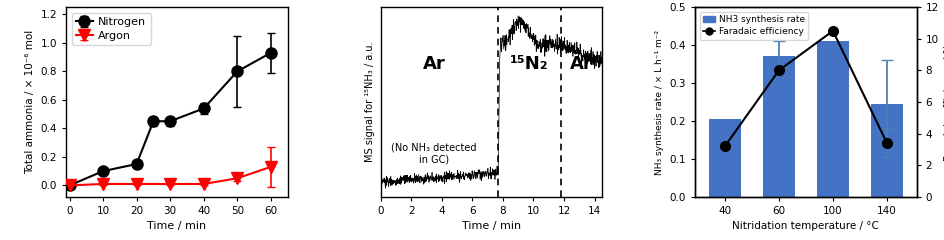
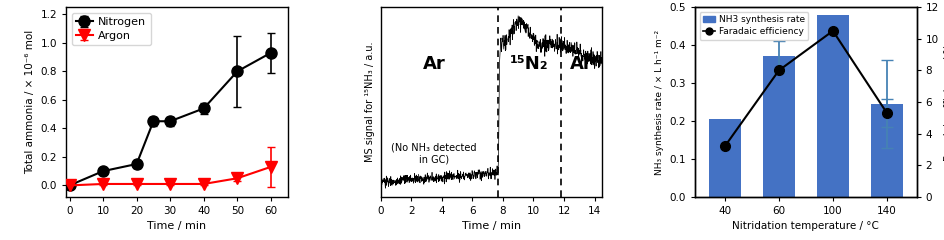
NH3 synthesis rate/100: 0.410 -> 0.480
Faradaic efficiency/140: 3.4 -> 5.3
